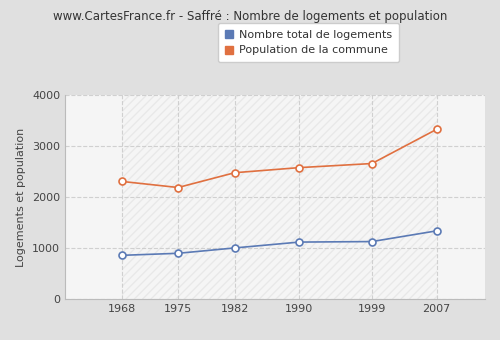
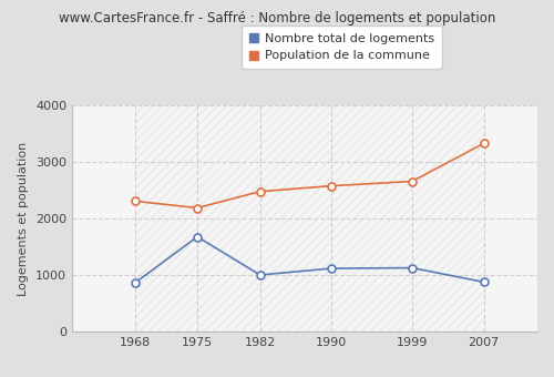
Nombre total de logements/1975: 900 -> 1680
Nombre total de logements/2007: 1340 -> 880
